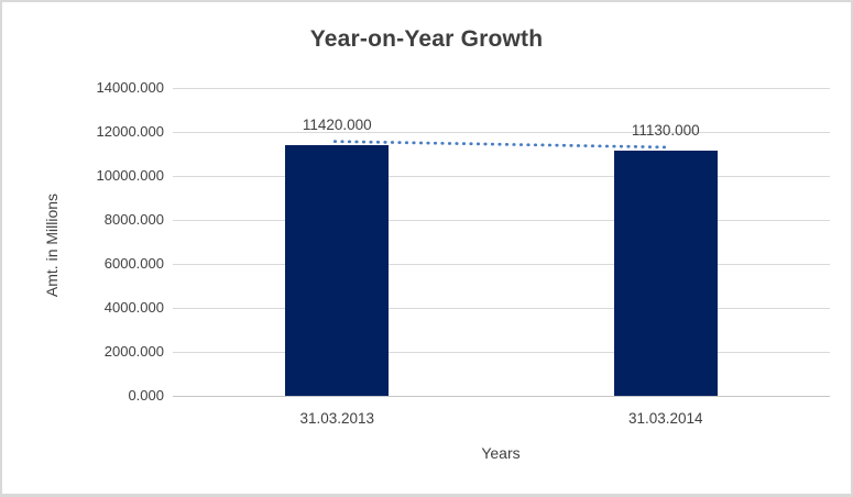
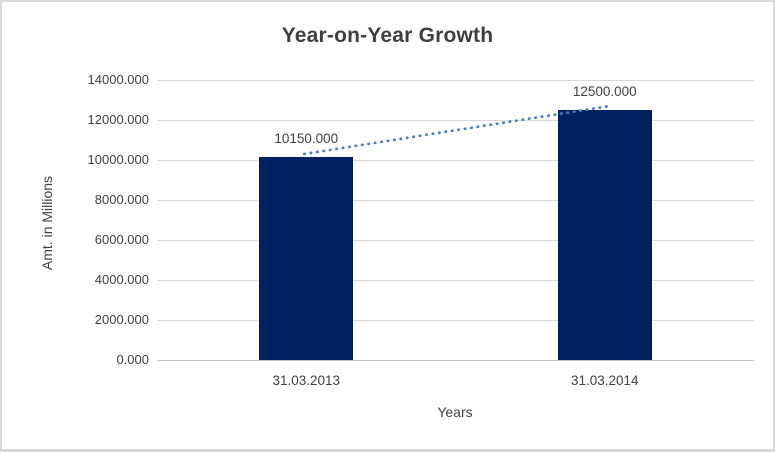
31.03.2013: 11420.000 -> 10150.000
31.03.2014: 11130.000 -> 12500.000
